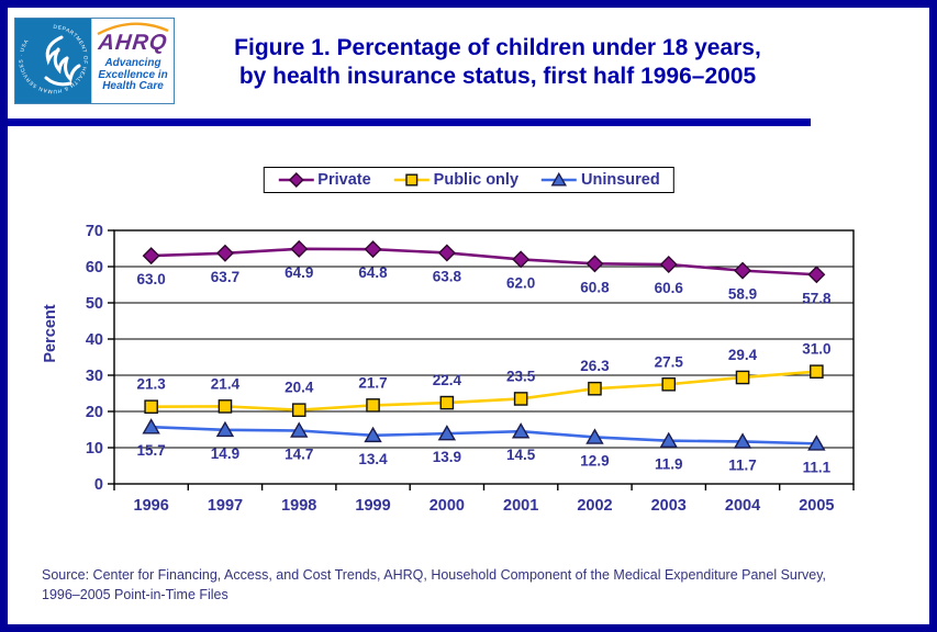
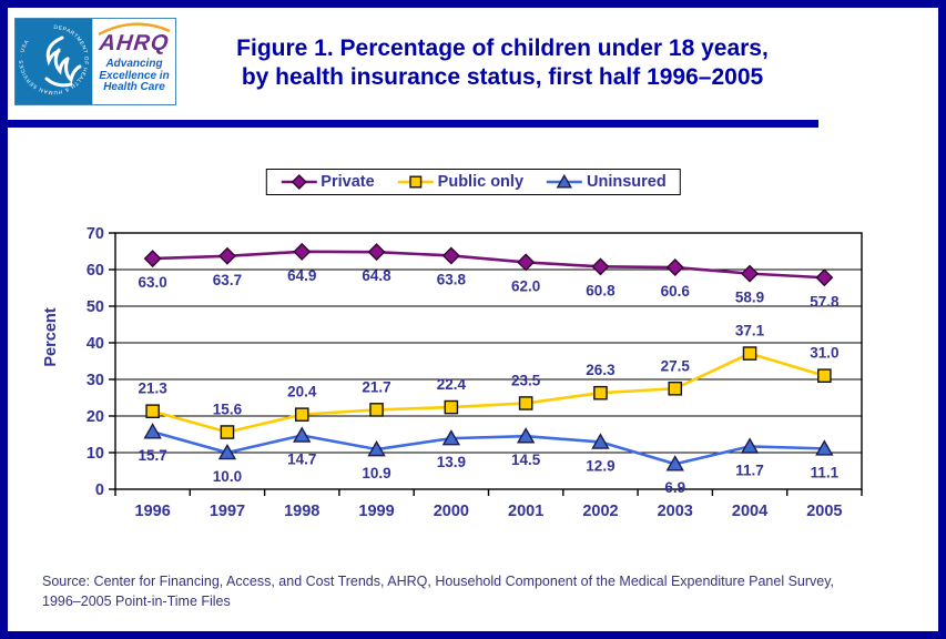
Public only/1997: 21.4 -> 15.6
Uninsured/1997: 14.9 -> 10.0
Uninsured/1999: 13.4 -> 10.9
Uninsured/2003: 11.9 -> 6.9
Public only/2004: 29.4 -> 37.1
